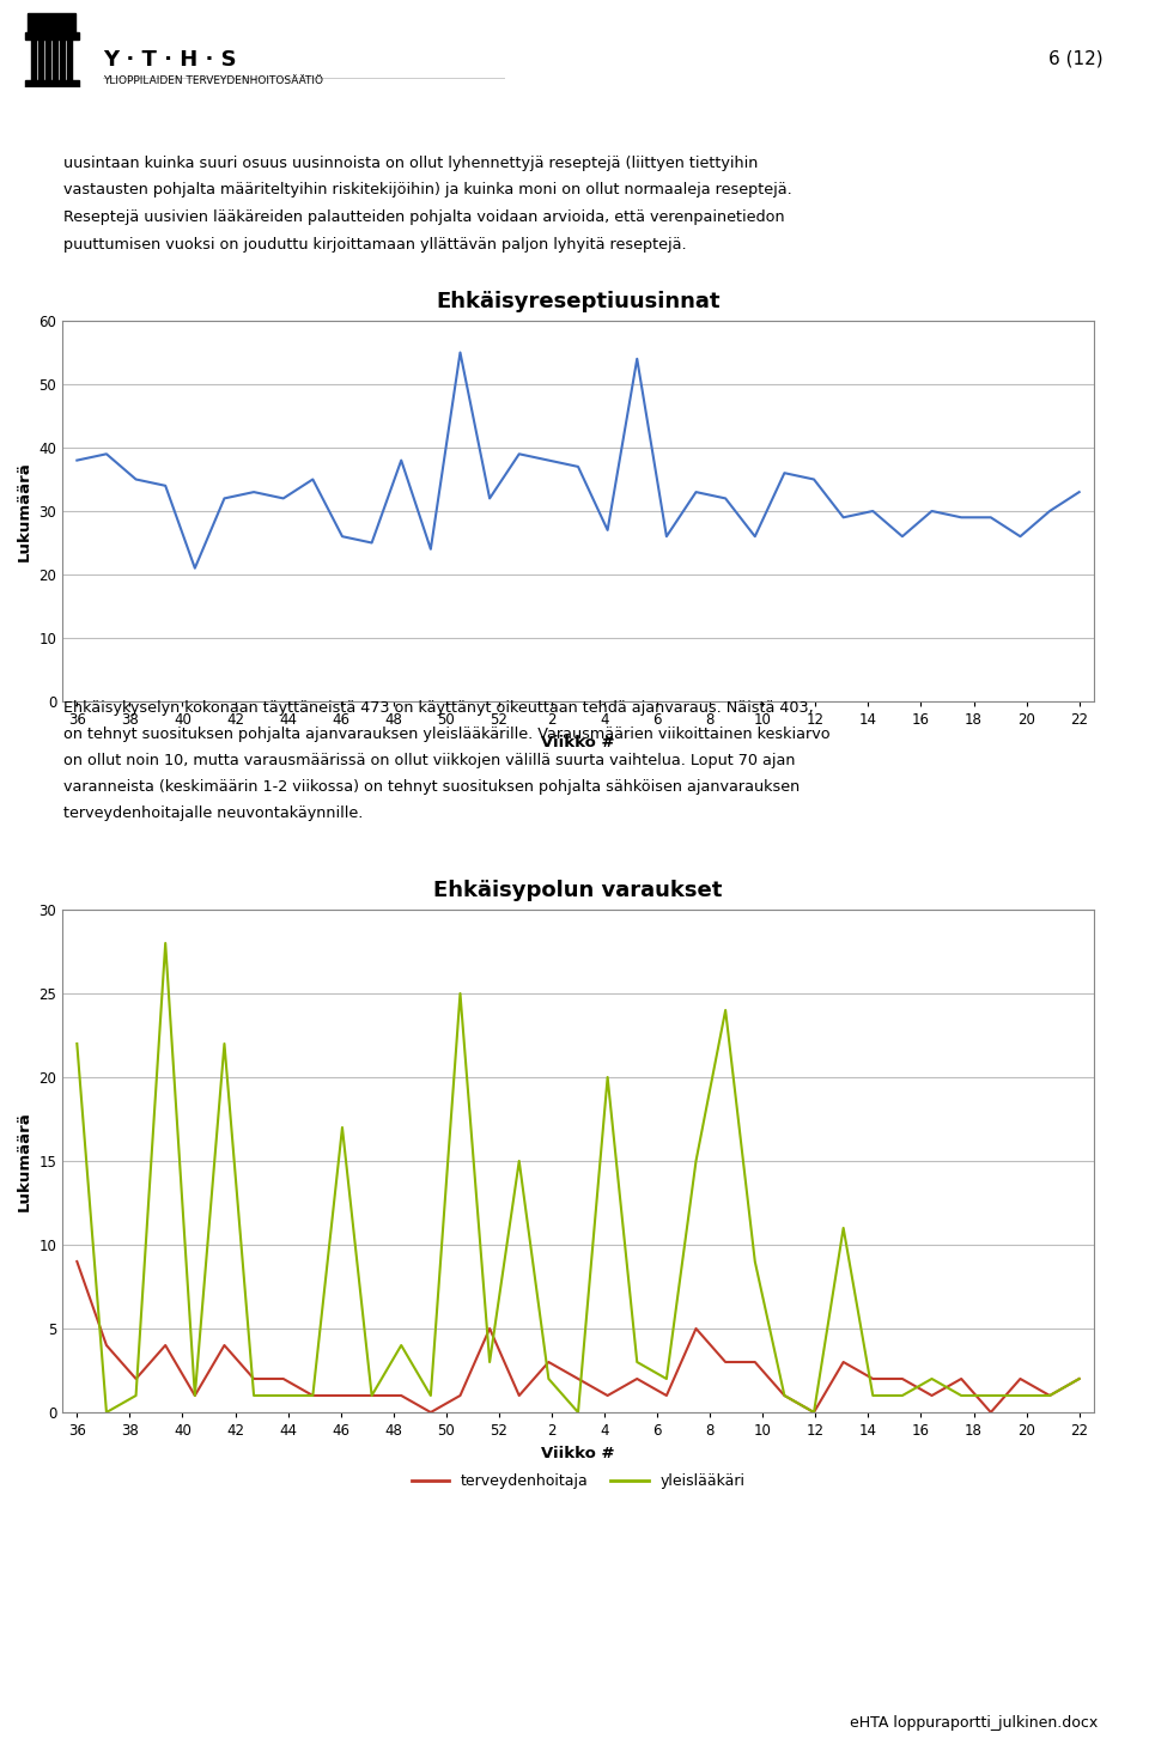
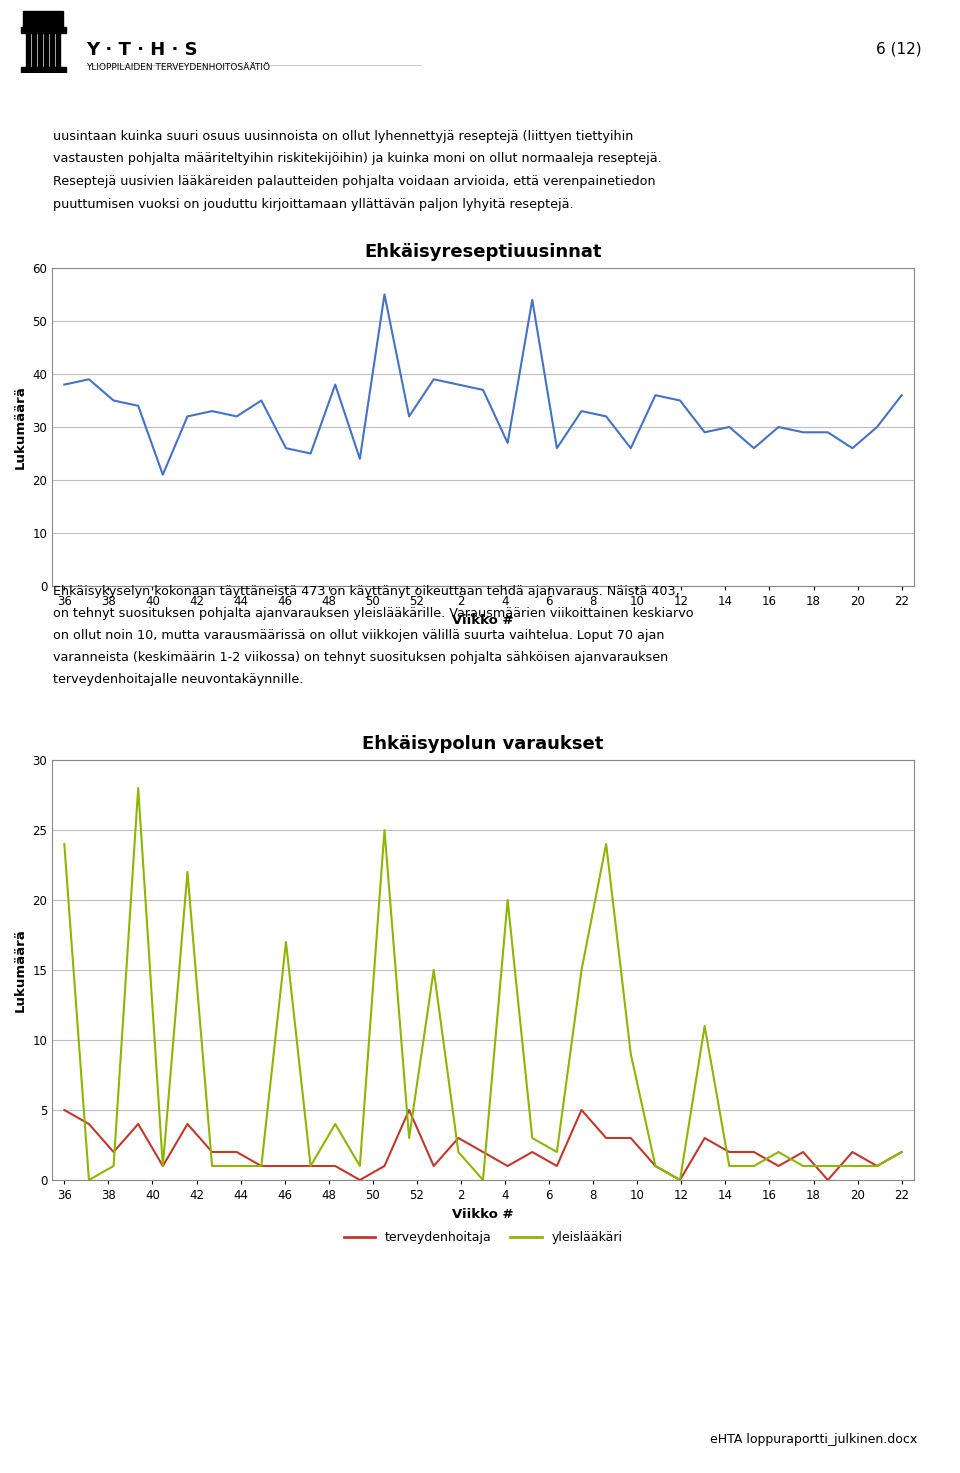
Ehkäisyreseptiuusinnat/22: 33 -> 36
Ehkäisypolun varaukset/terveydenhoitaja/36: 9 -> 5
Ehkäisypolun varaukset/yleislääkäri/36: 22 -> 24
